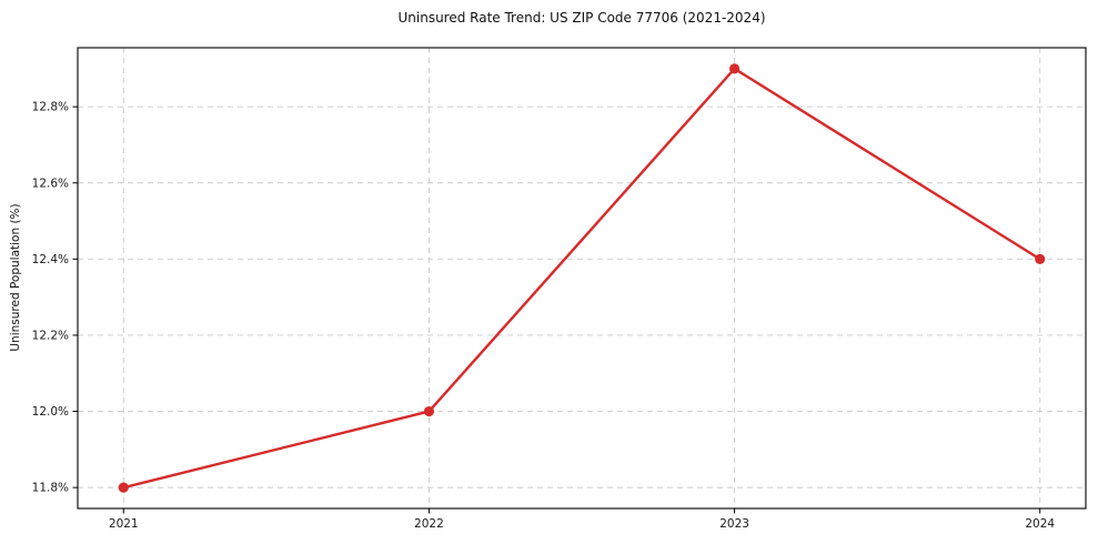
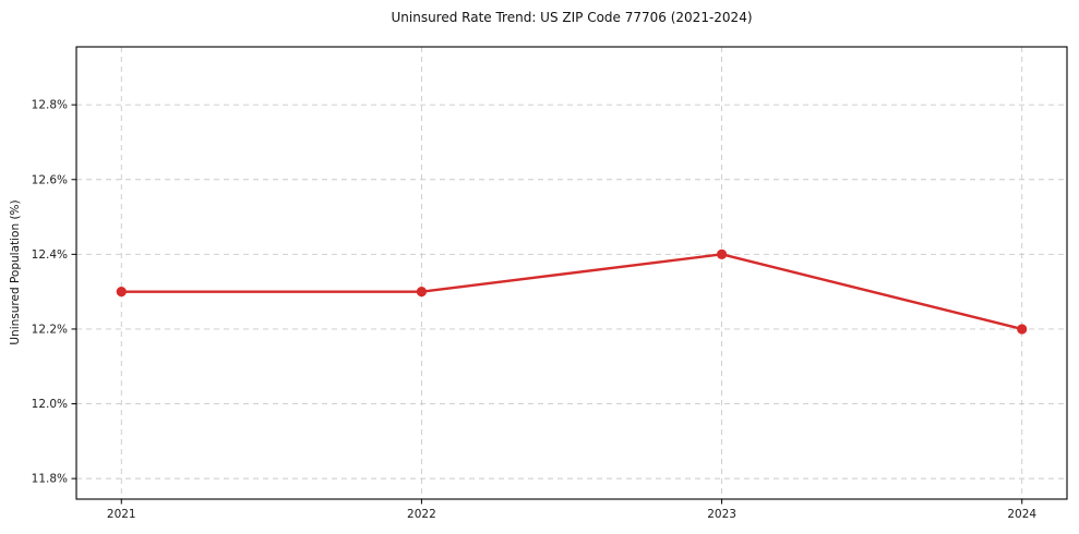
2021: 11.8% -> 12.3%
2022: 12.0% -> 12.3%
2023: 12.9% -> 12.4%
2024: 12.4% -> 12.2%
